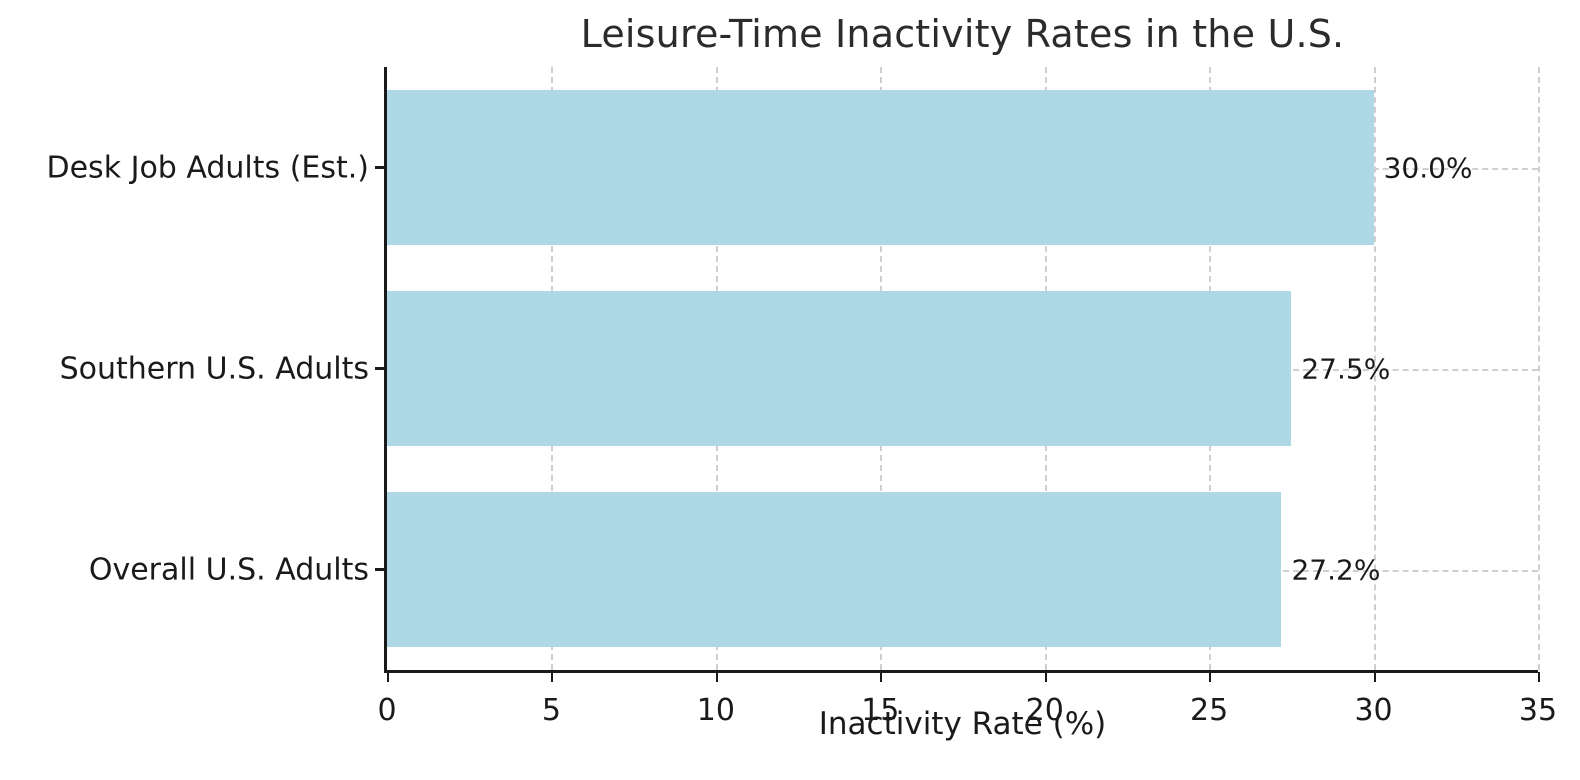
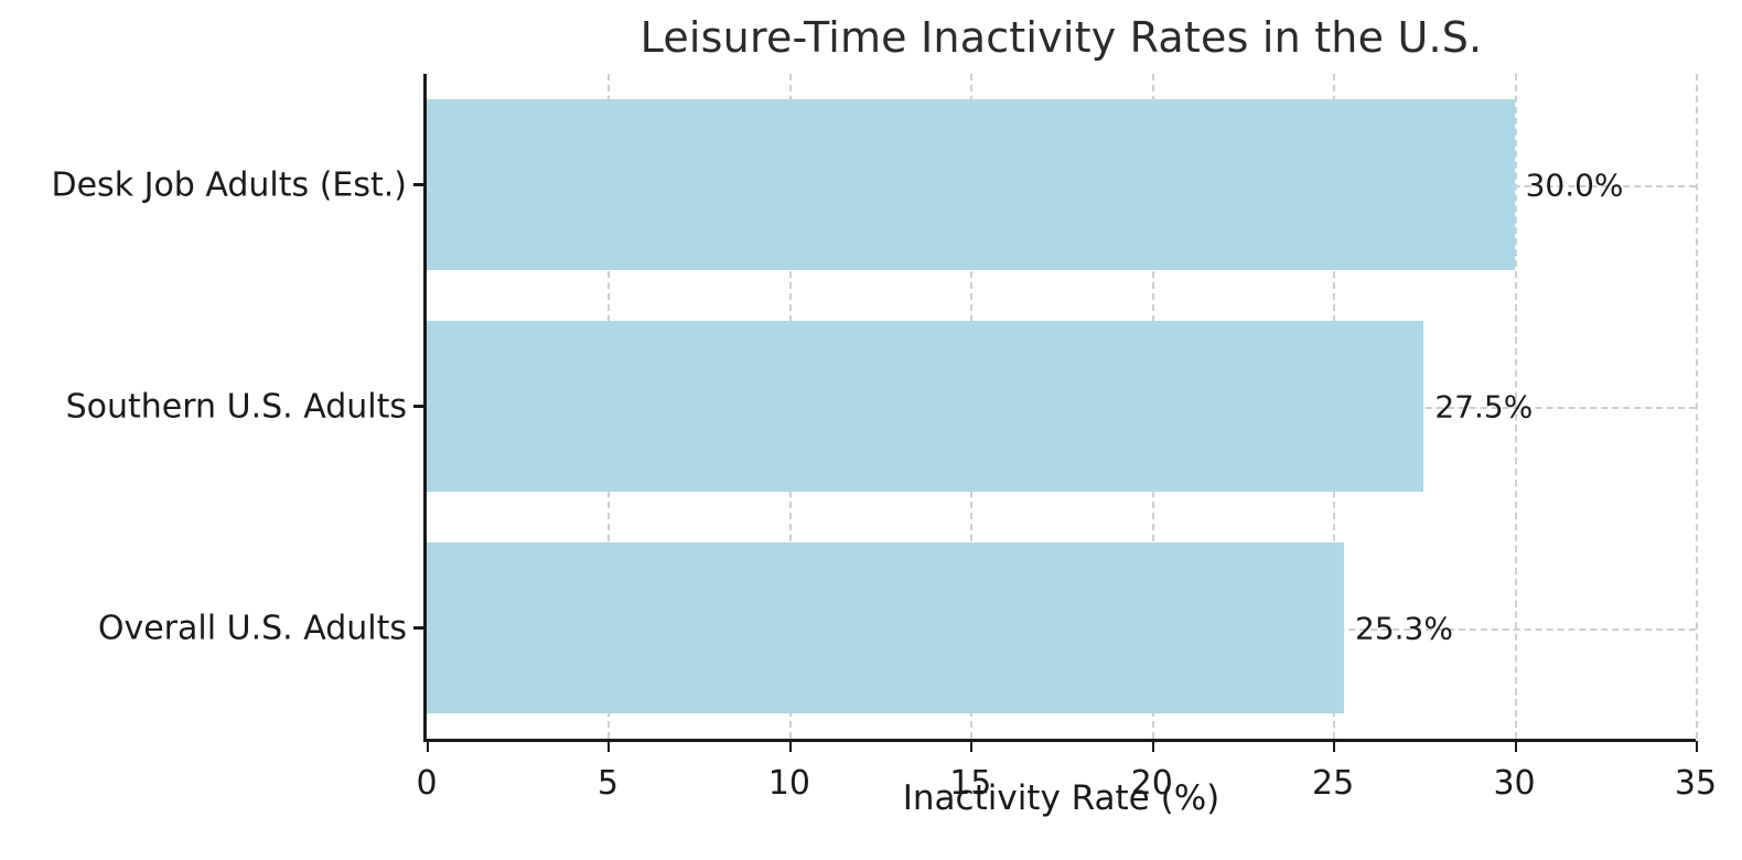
Overall U.S. Adults: 27.2% -> 25.3%
